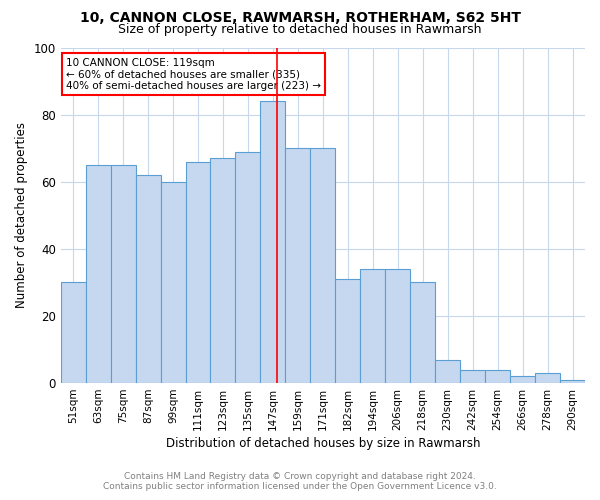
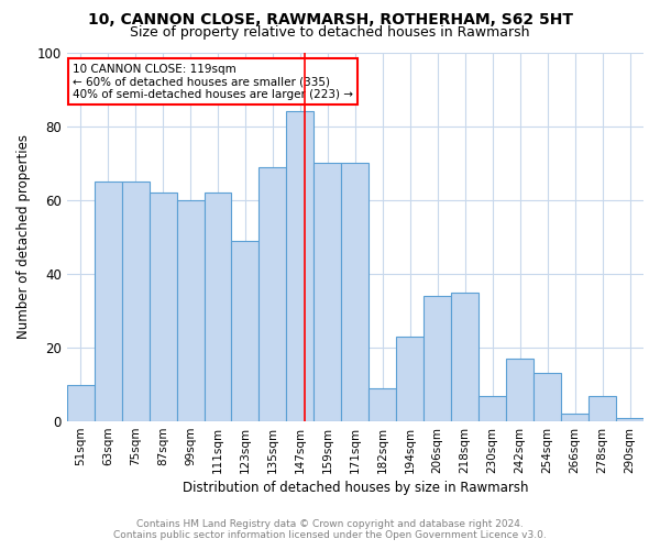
51sqm: 30 -> 10
111sqm: 66 -> 62
123sqm: 67 -> 49
182sqm: 31 -> 9
194sqm: 34 -> 23
218sqm: 30 -> 35
242sqm: 4 -> 17
254sqm: 4 -> 13
278sqm: 3 -> 7
